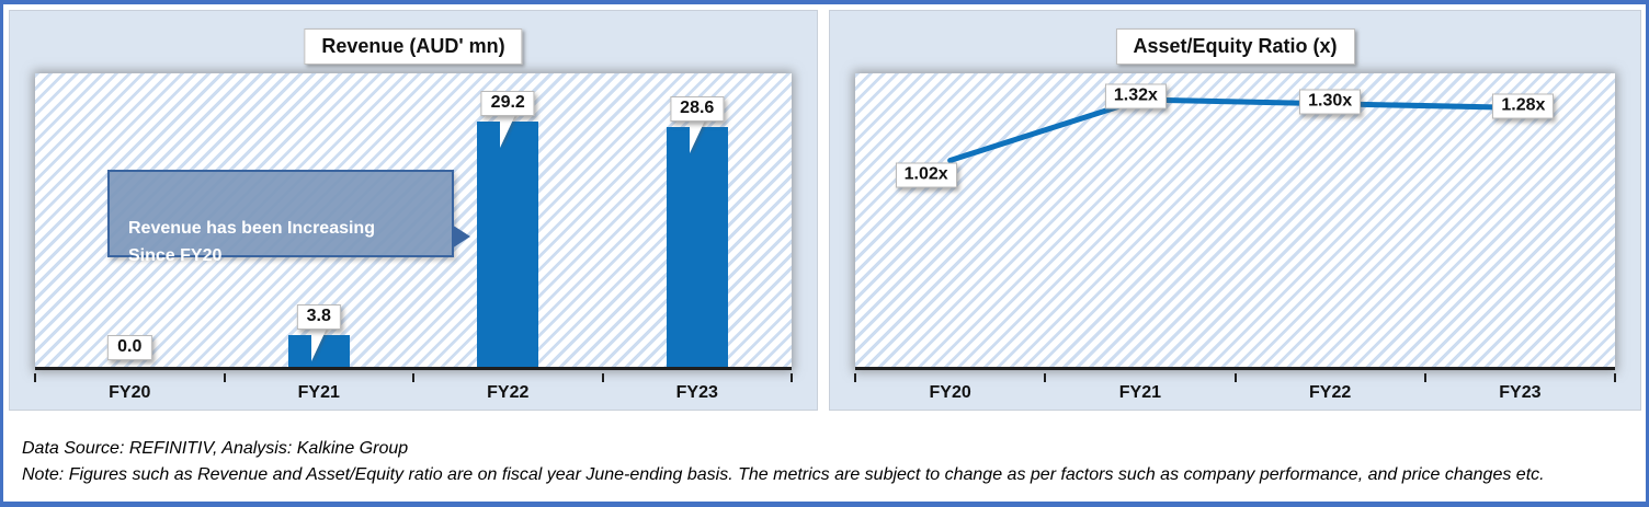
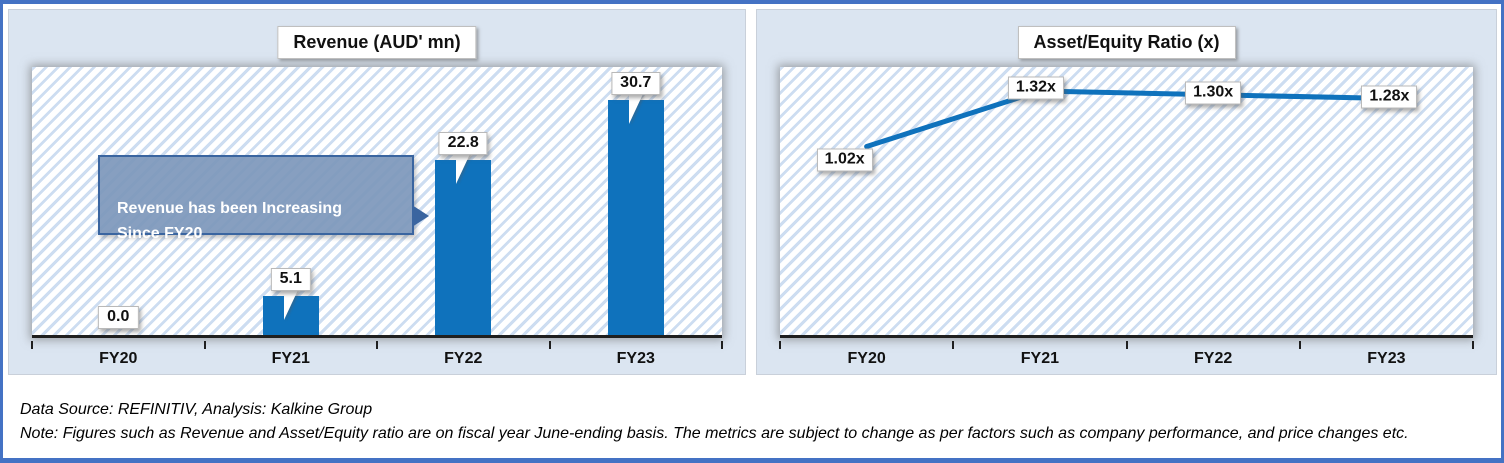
Revenue (AUD' mn)/FY21: 3.8 -> 5.1
Revenue (AUD' mn)/FY22: 29.2 -> 22.8
Revenue (AUD' mn)/FY23: 28.6 -> 30.7
